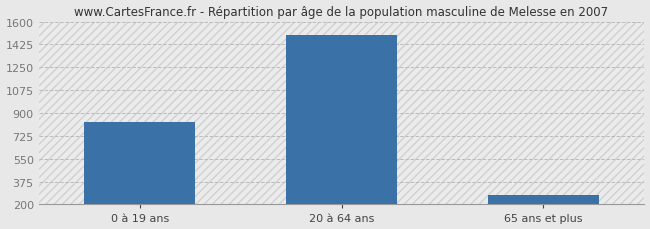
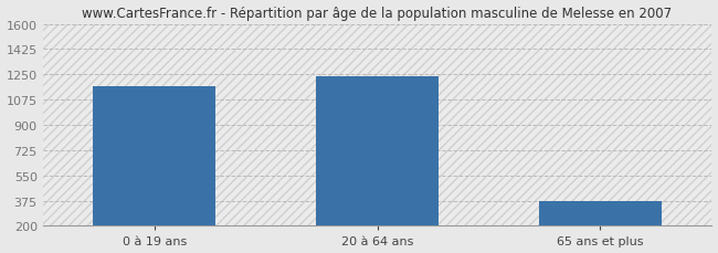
0 à 19 ans: 830 -> 1170
20 à 64 ans: 1500 -> 1240
65 ans et plus: 280 -> 370
